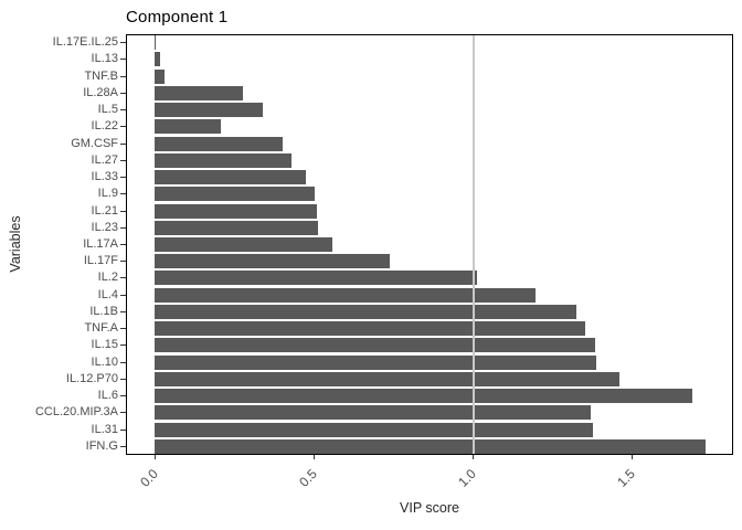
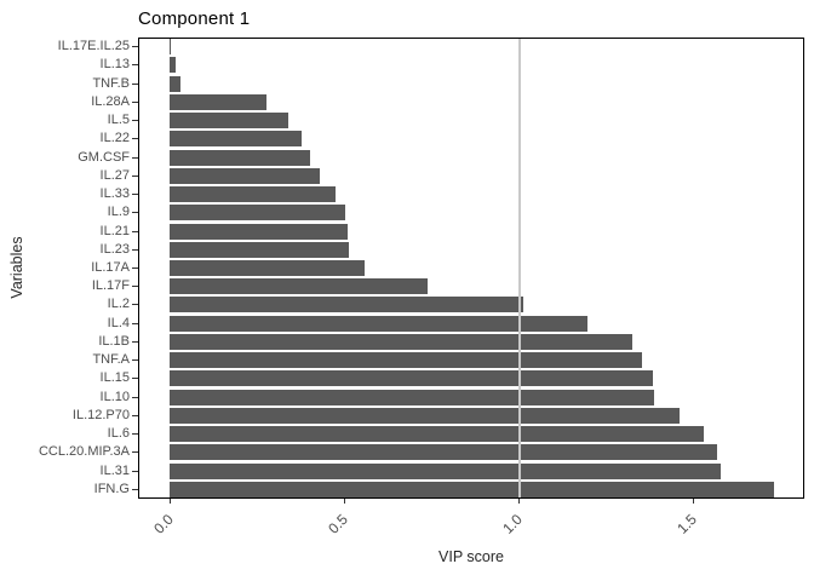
IL.22: 0.21 -> 0.38
IL.6: 1.69 -> 1.53
CCL.20.MIP.3A: 1.37 -> 1.57
IL.31: 1.38 -> 1.58
